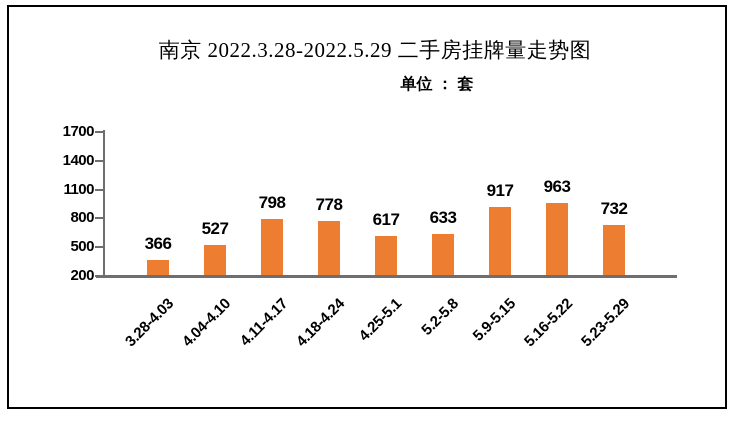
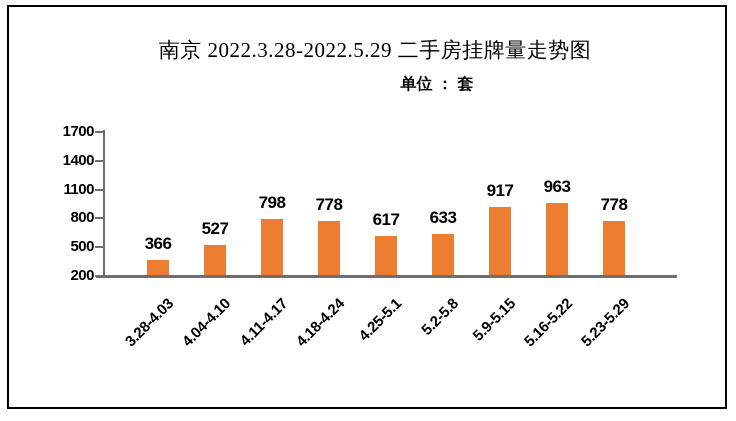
5.23-5.29: 732 -> 778
